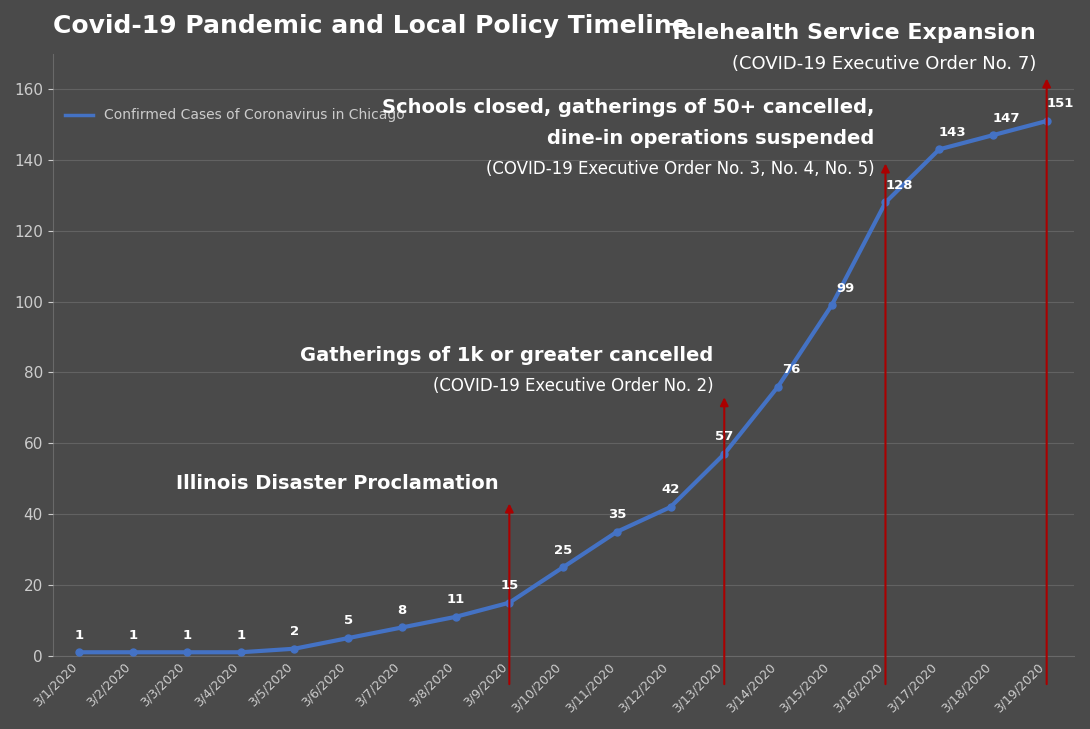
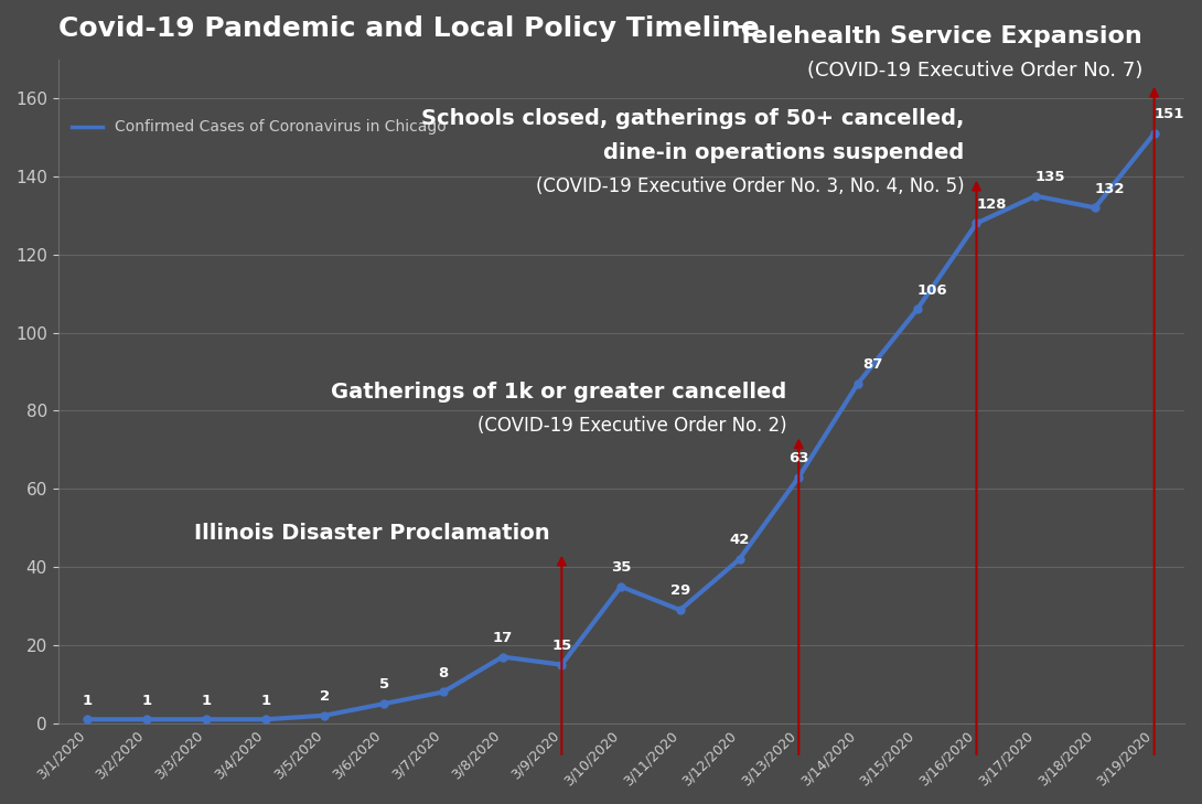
3/8/2020: 11 -> 17
3/10/2020: 25 -> 35
3/11/2020: 35 -> 29
3/13/2020: 57 -> 63
3/14/2020: 76 -> 87
3/15/2020: 99 -> 106
3/17/2020: 143 -> 135
3/18/2020: 147 -> 132
